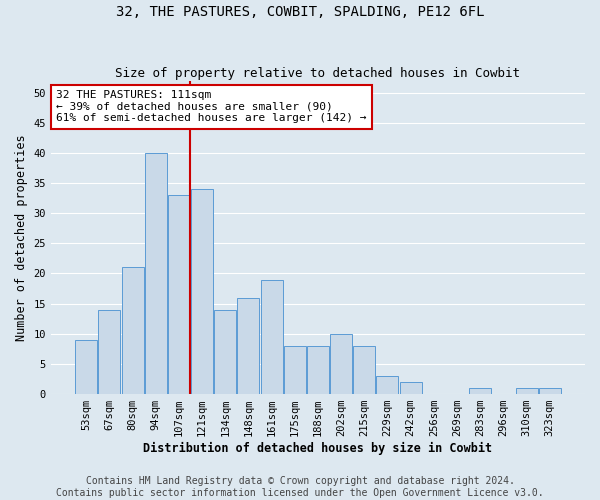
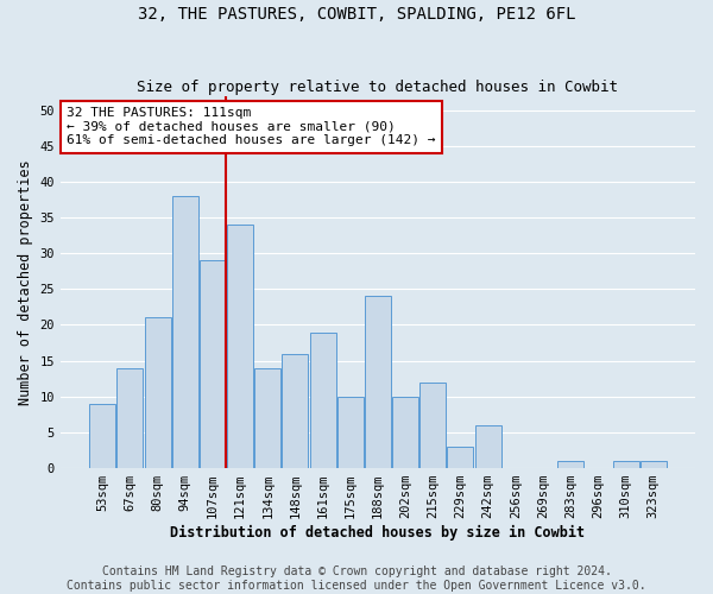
94sqm: 40 -> 38
107sqm: 33 -> 29
175sqm: 8 -> 10
188sqm: 8 -> 24
215sqm: 8 -> 12
242sqm: 2 -> 6
